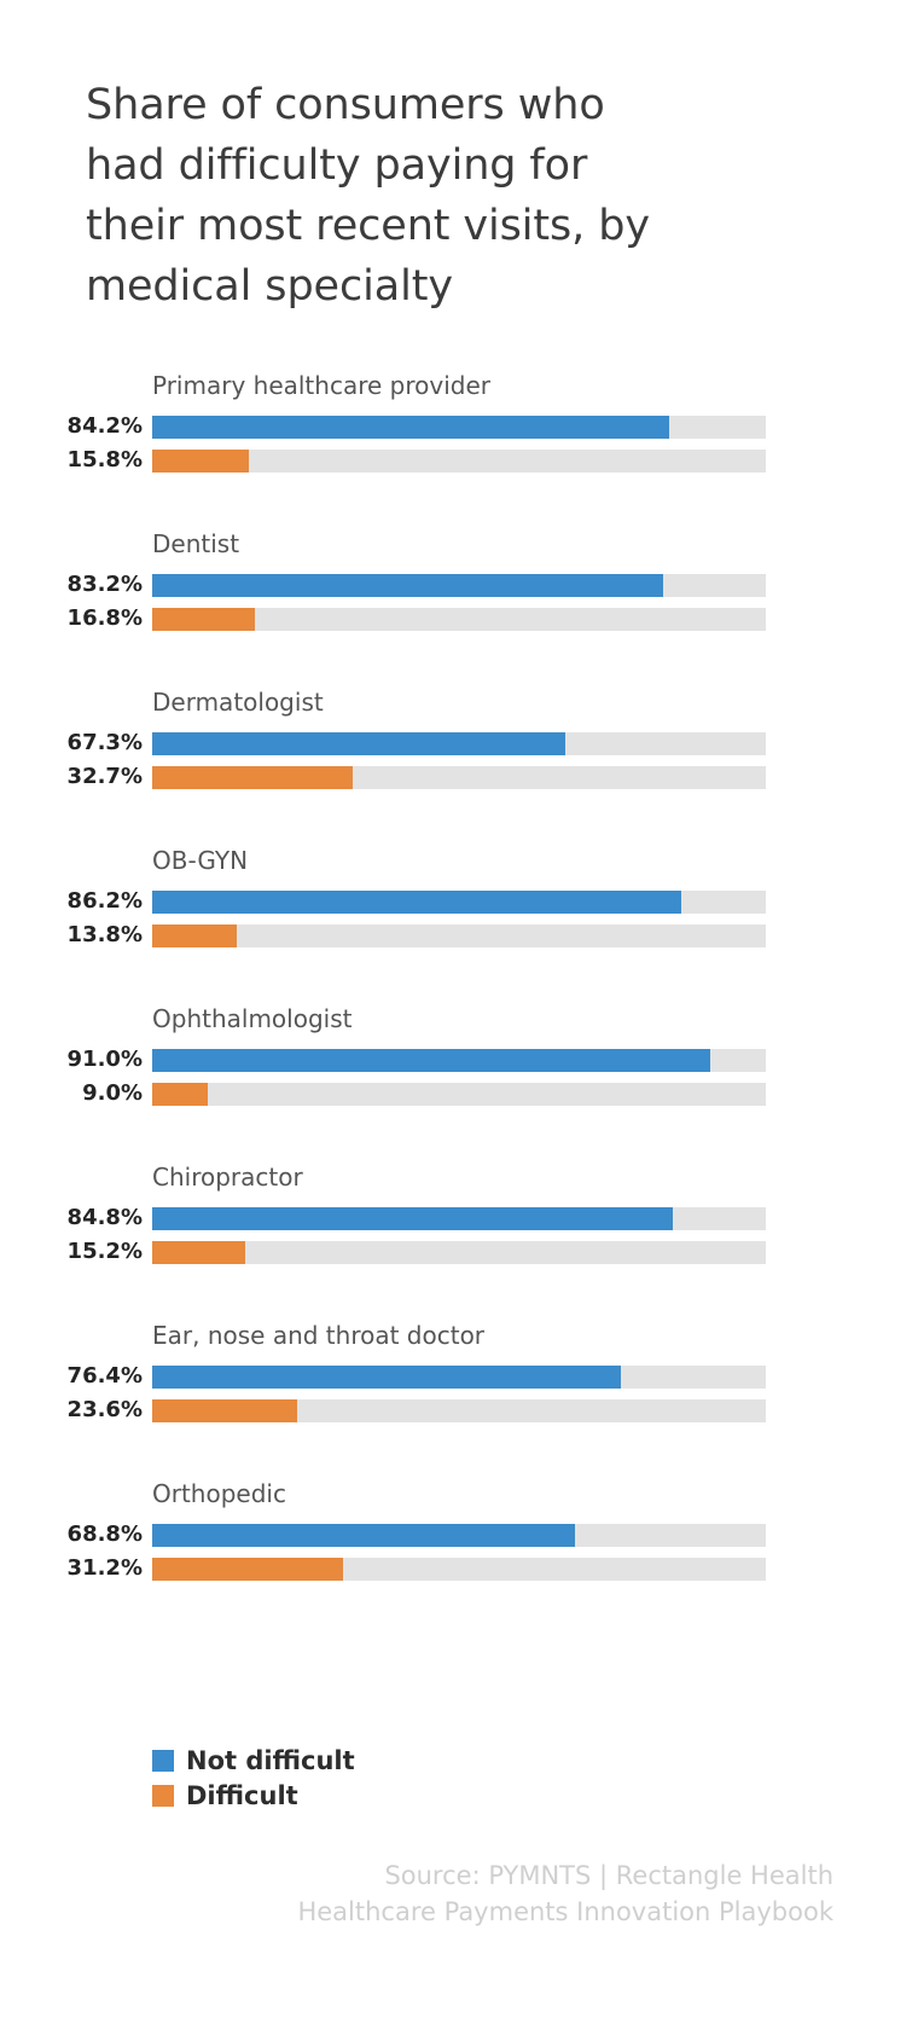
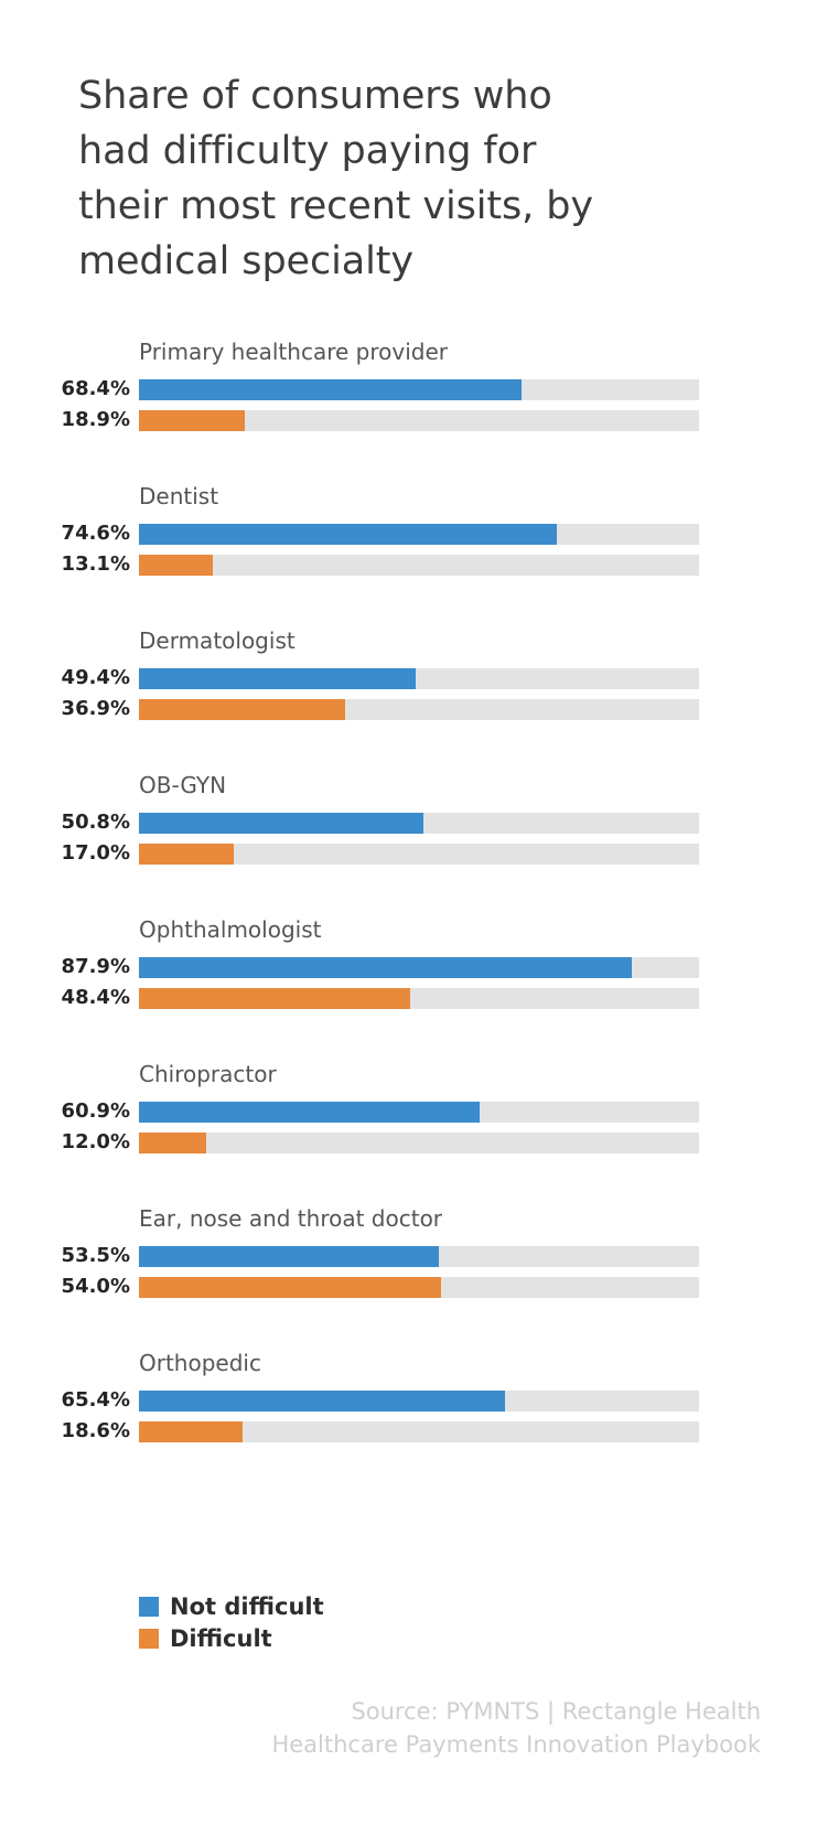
Not difficult/Primary healthcare provider: 84.2% -> 68.4%
Difficult/Primary healthcare provider: 15.8% -> 18.9%
Not difficult/Dentist: 83.2% -> 74.6%
Difficult/Dentist: 16.8% -> 13.1%
Not difficult/Dermatologist: 67.3% -> 49.4%
Difficult/Dermatologist: 32.7% -> 36.9%
Not difficult/OB-GYN: 86.2% -> 50.8%
Difficult/OB-GYN: 13.8% -> 17.0%
Not difficult/Ophthalmologist: 91.0% -> 87.9%
Difficult/Ophthalmologist: 9.0% -> 48.4%
Not difficult/Chiropractor: 84.8% -> 60.9%
Difficult/Chiropractor: 15.2% -> 12.0%
Not difficult/Ear, nose and throat doctor: 76.4% -> 53.5%
Difficult/Ear, nose and throat doctor: 23.6% -> 54.0%
Not difficult/Orthopedic: 68.8% -> 65.4%
Difficult/Orthopedic: 31.2% -> 18.6%
